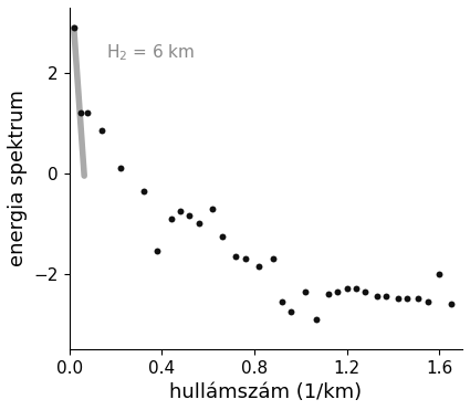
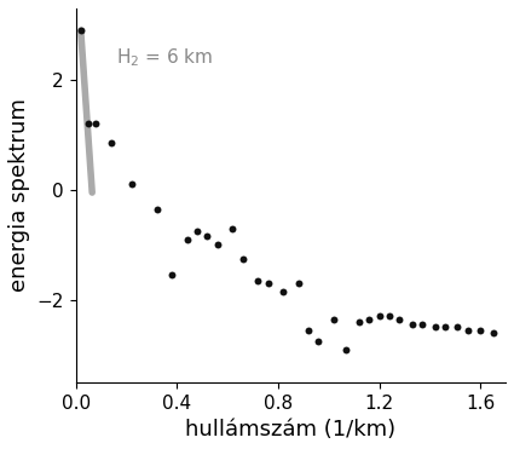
1.6: -2.00 -> -2.55
